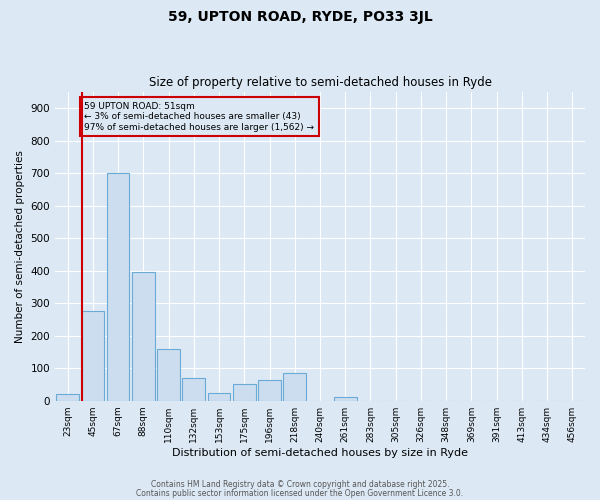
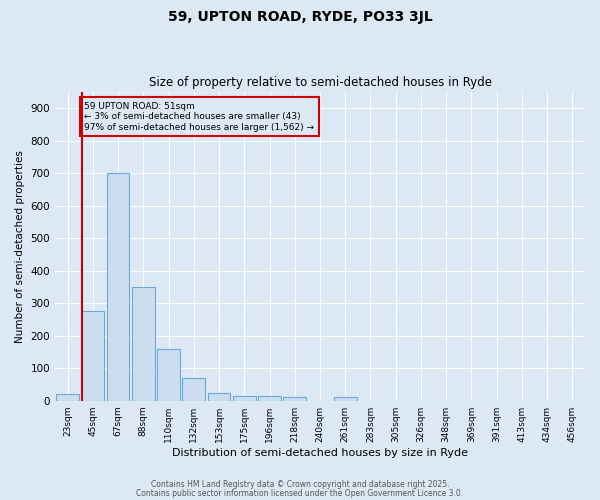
88sqm: 395 -> 350
175sqm: 50 -> 15
196sqm: 65 -> 15
218sqm: 85 -> 12
